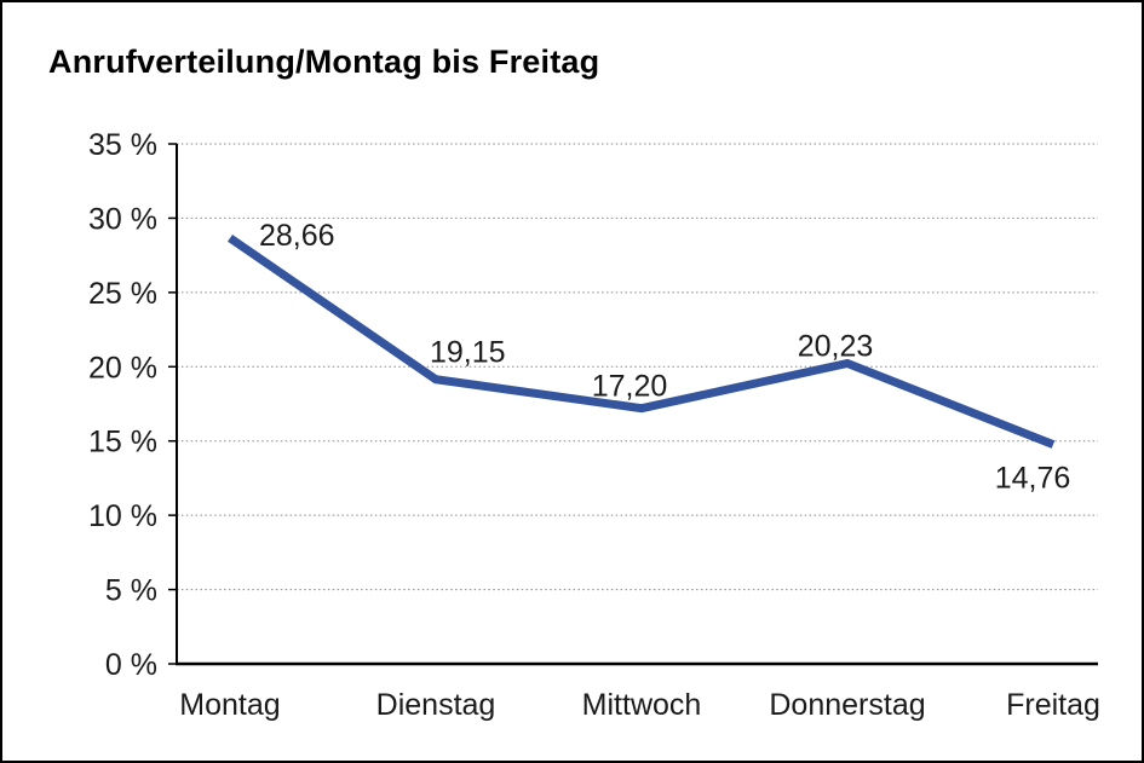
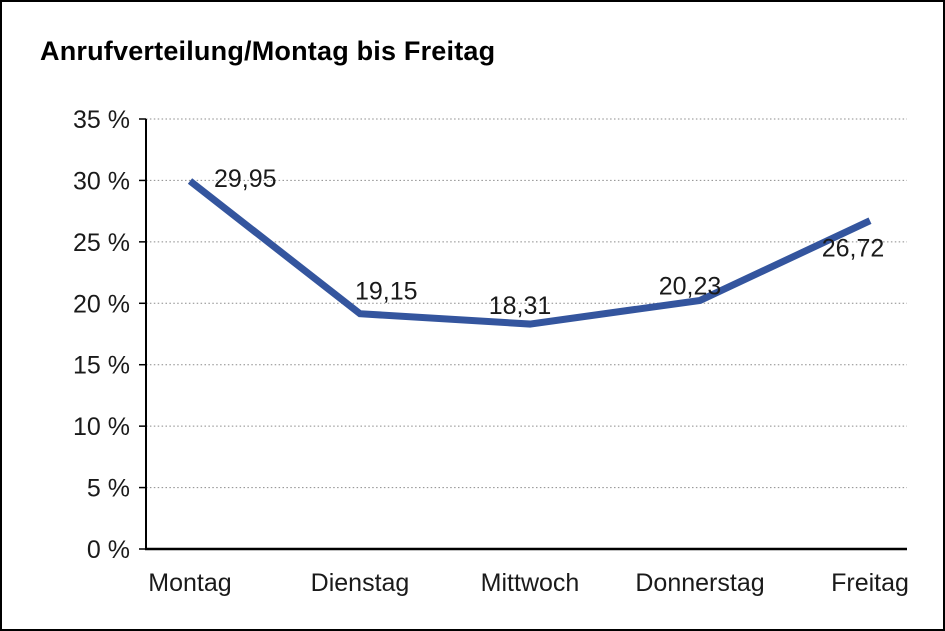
Montag: 28,66 -> 29,95
Mittwoch: 17,20 -> 18,31
Freitag: 14,76 -> 26,72
